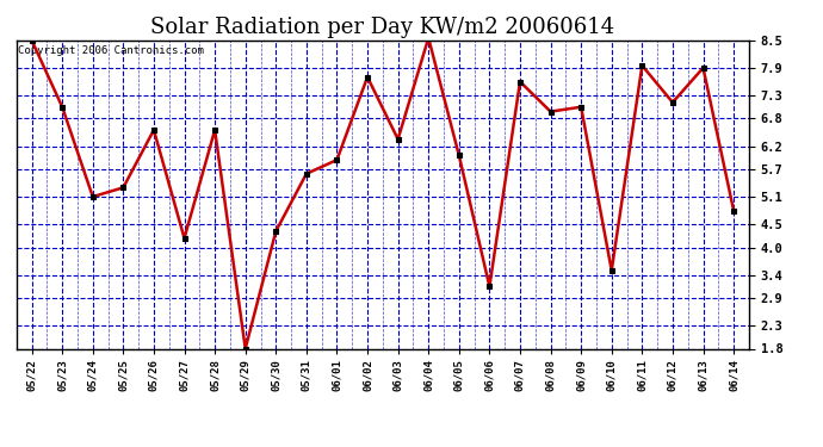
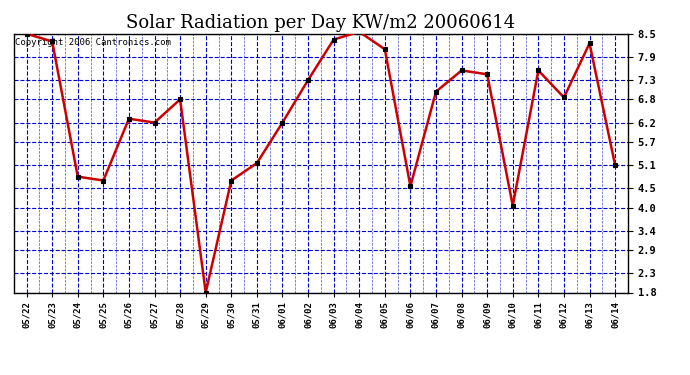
05/23: 7.05 -> 8.30
05/24: 5.10 -> 4.80
05/25: 5.30 -> 4.70
05/26: 6.55 -> 6.30
05/27: 4.20 -> 6.20
05/28: 6.55 -> 6.80
05/30: 4.35 -> 4.70
05/31: 5.60 -> 5.15
06/01: 5.90 -> 6.20
06/02: 7.70 -> 7.30
06/03: 6.35 -> 8.35
06/05: 6.00 -> 8.10
06/06: 3.15 -> 4.55
06/07: 7.60 -> 7.00
06/08: 6.95 -> 7.55
06/09: 7.05 -> 7.45
06/10: 3.50 -> 4.05
06/11: 7.95 -> 7.55
06/12: 7.15 -> 6.85
06/13: 7.90 -> 8.25
06/14: 4.80 -> 5.10
